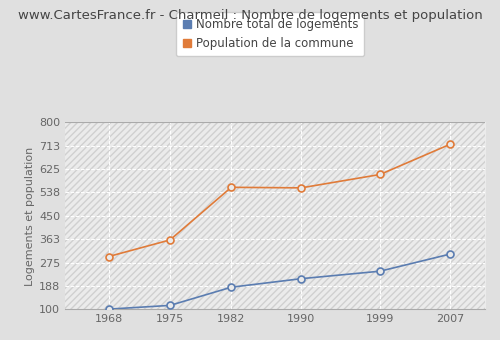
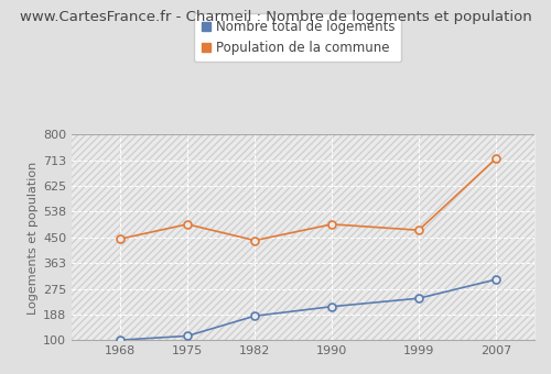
Population de la commune/1968: 298 -> 445
Population de la commune/1975: 360 -> 495
Population de la commune/1982: 557 -> 440
Population de la commune/1990: 555 -> 495
Population de la commune/1999: 605 -> 475
